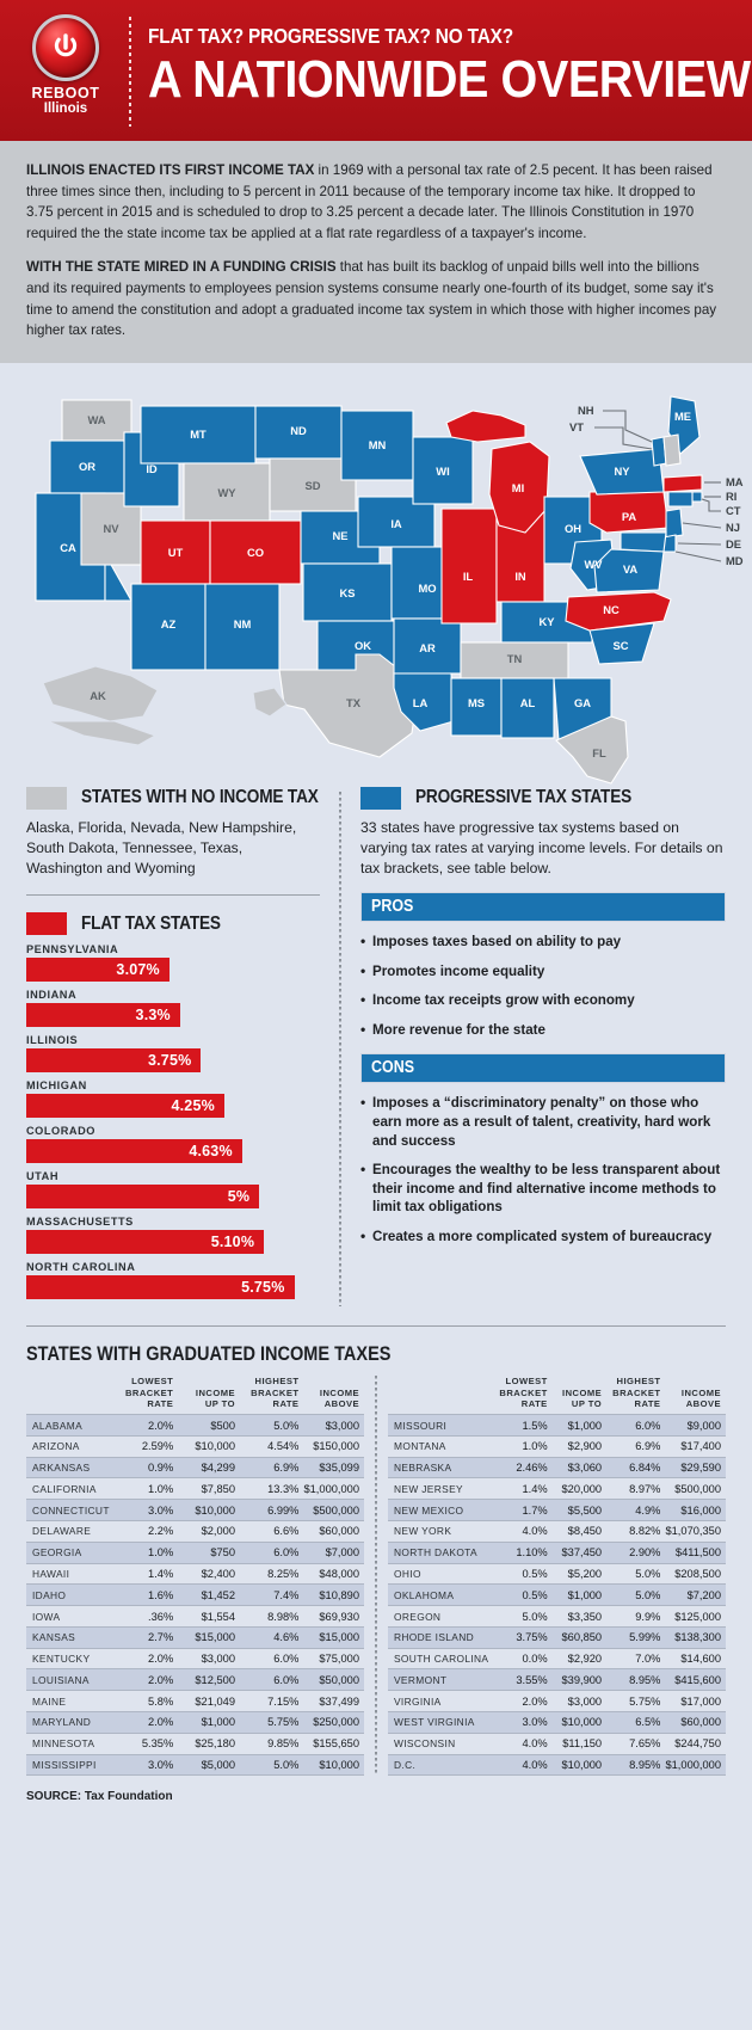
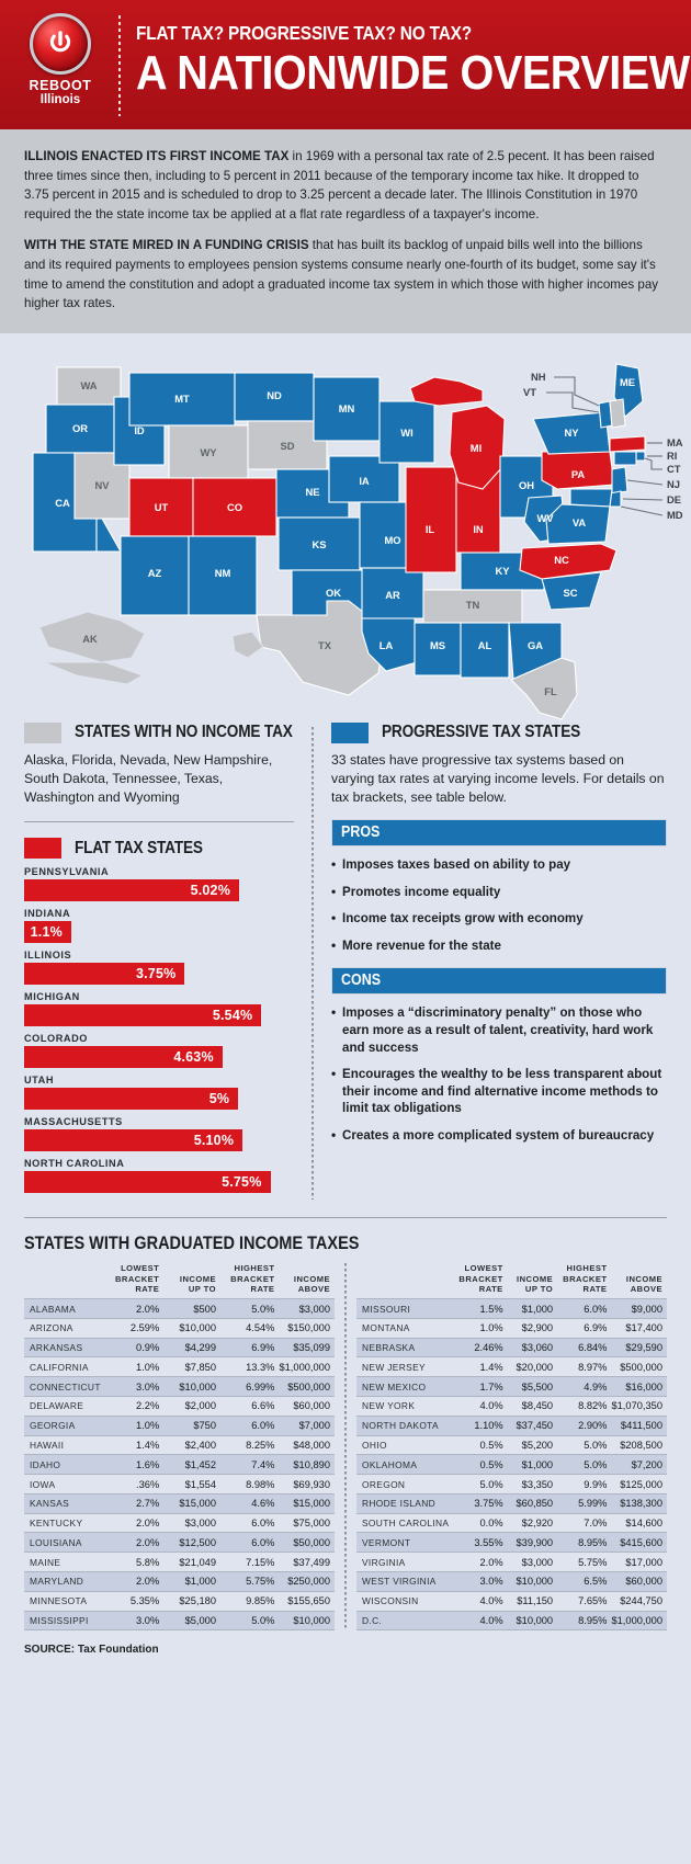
PENNSYLVANIA: 3.07% -> 5.02%
INDIANA: 3.3% -> 1.1%
MICHIGAN: 4.25% -> 5.54%
